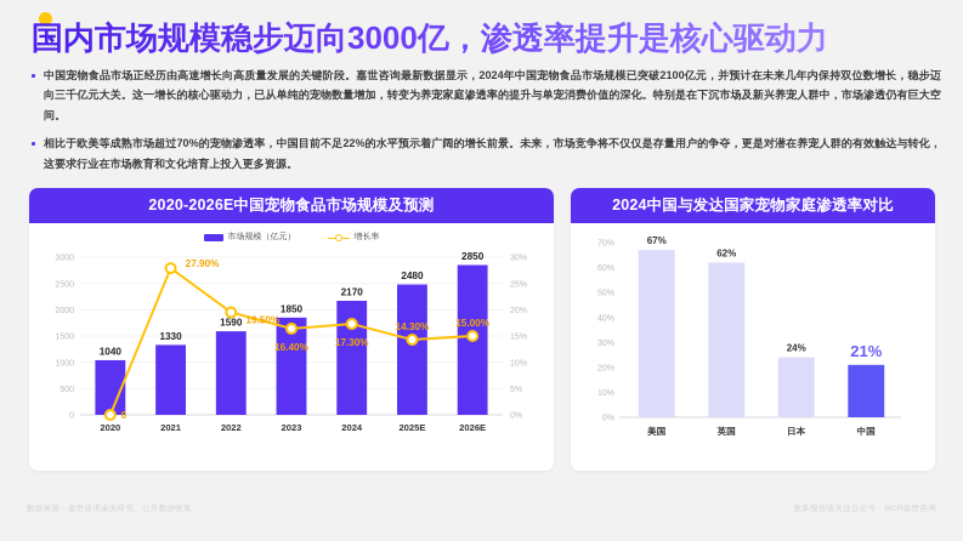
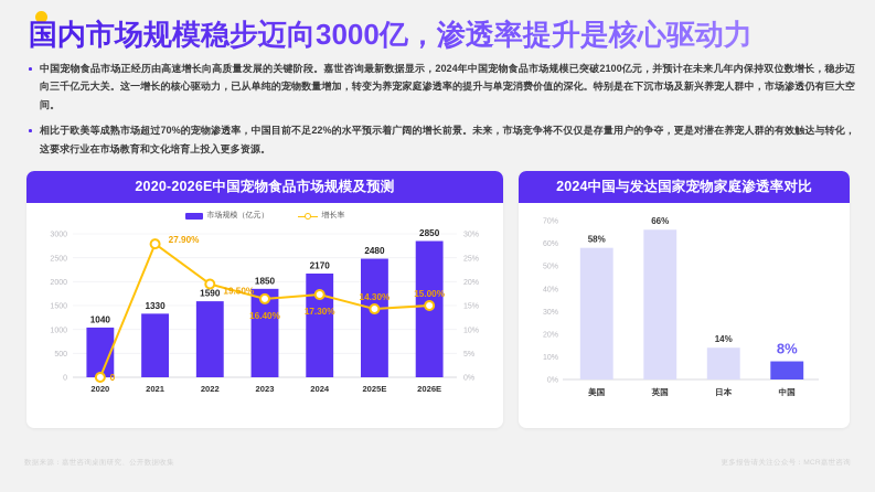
2024中国与发达国家宠物家庭渗透率对比/美国: 67% -> 58%
2024中国与发达国家宠物家庭渗透率对比/英国: 62% -> 66%
2024中国与发达国家宠物家庭渗透率对比/日本: 24% -> 14%
2024中国与发达国家宠物家庭渗透率对比/中国: 21% -> 8%
